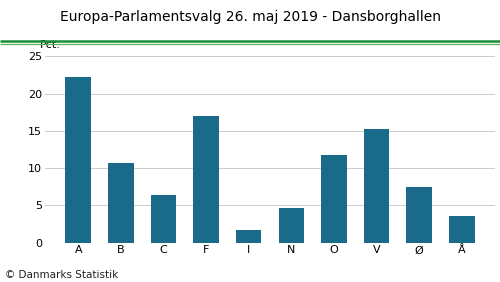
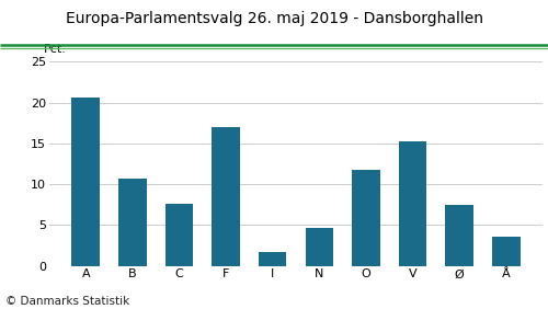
A: 22.3 -> 20.6
C: 6.4 -> 7.6
